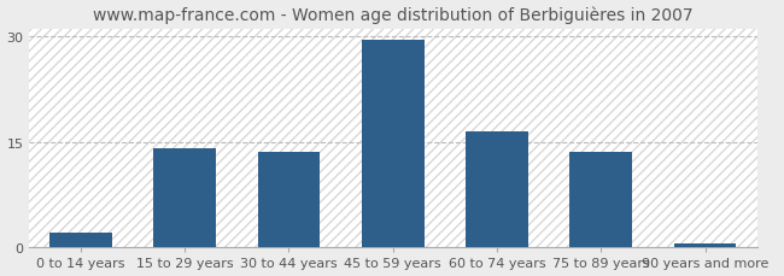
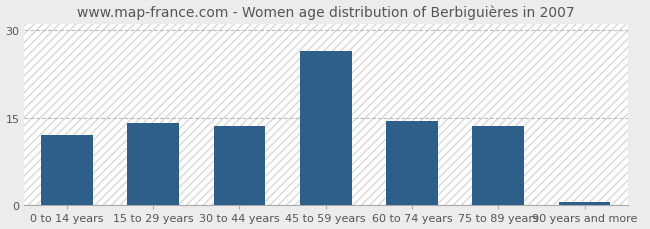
0 to 14 years: 2.0 -> 12.0
45 to 59 years: 29.5 -> 26.4
60 to 74 years: 16.5 -> 14.4
